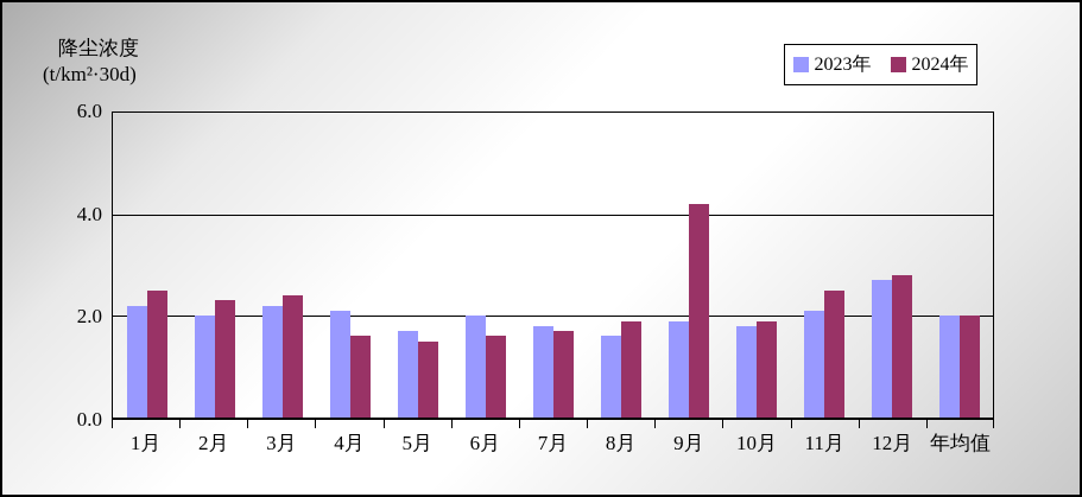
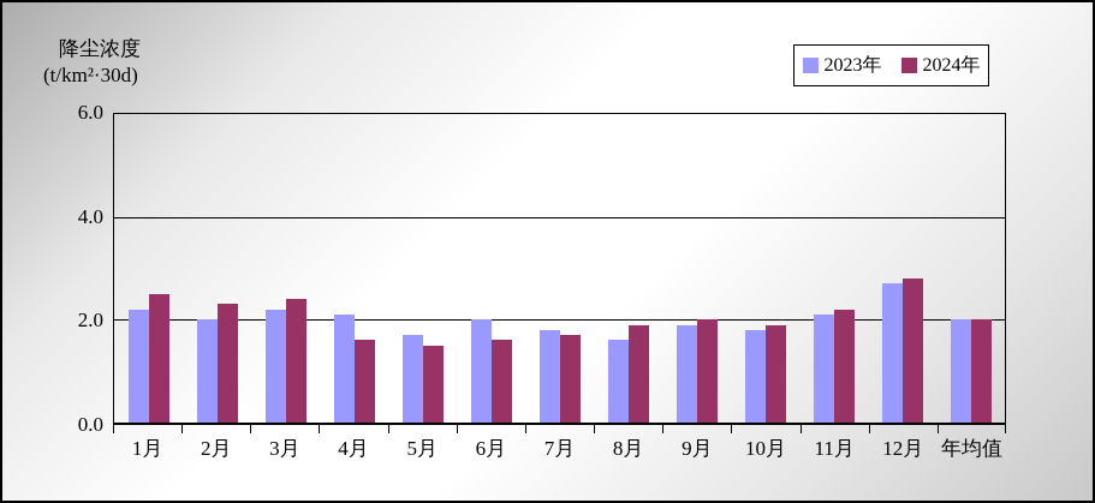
2024年/9月: 4.2 -> 2.0
2024年/11月: 2.5 -> 2.2
